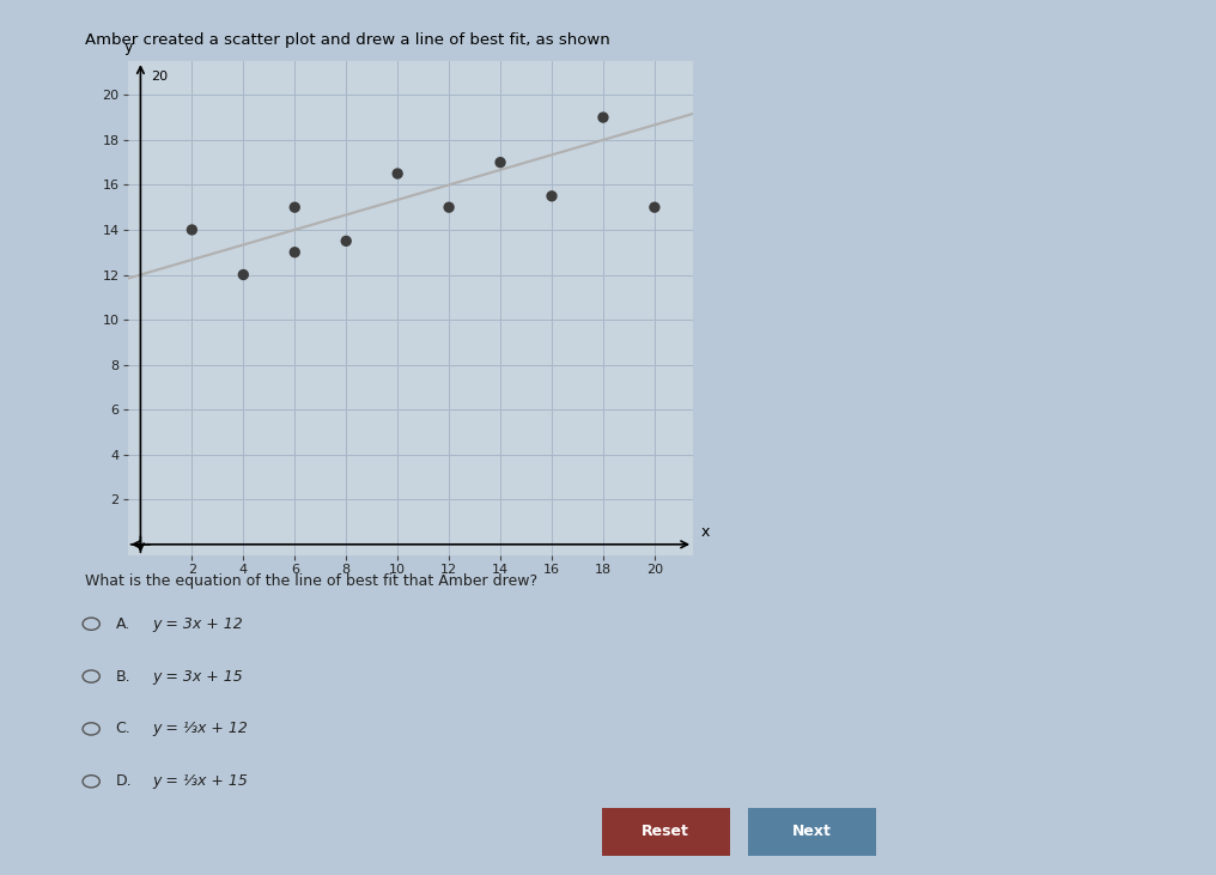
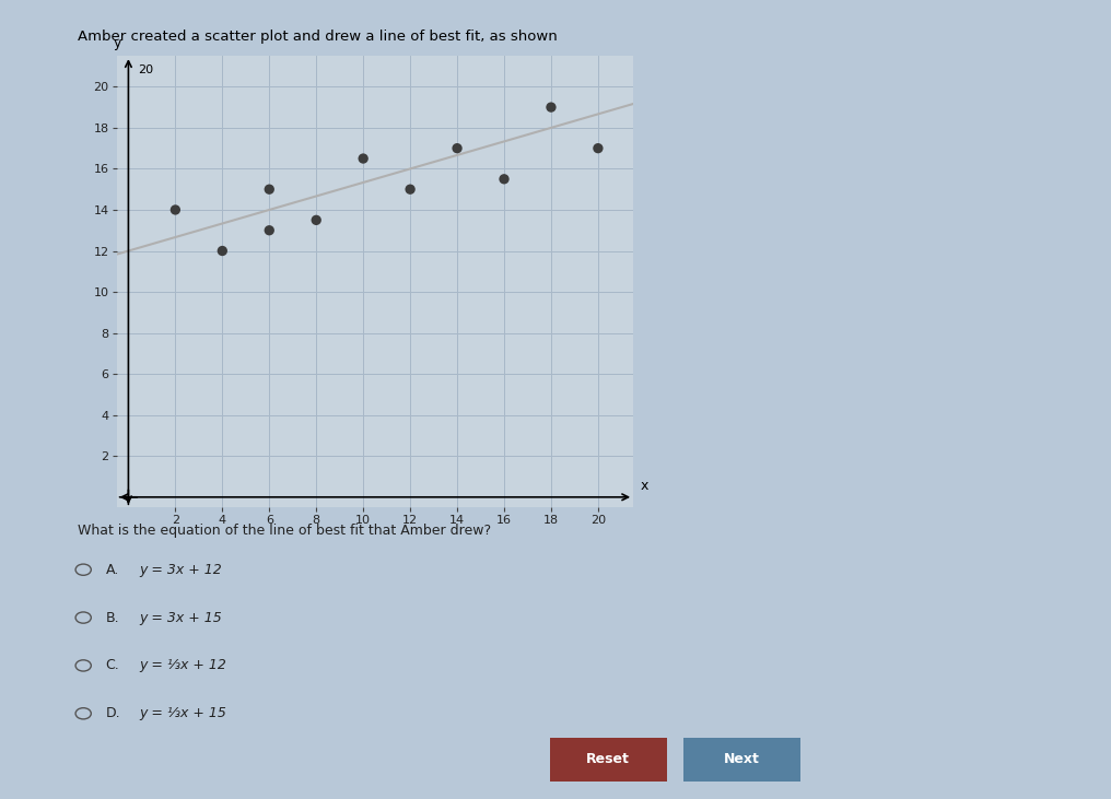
20: 15.0 -> 17.0
